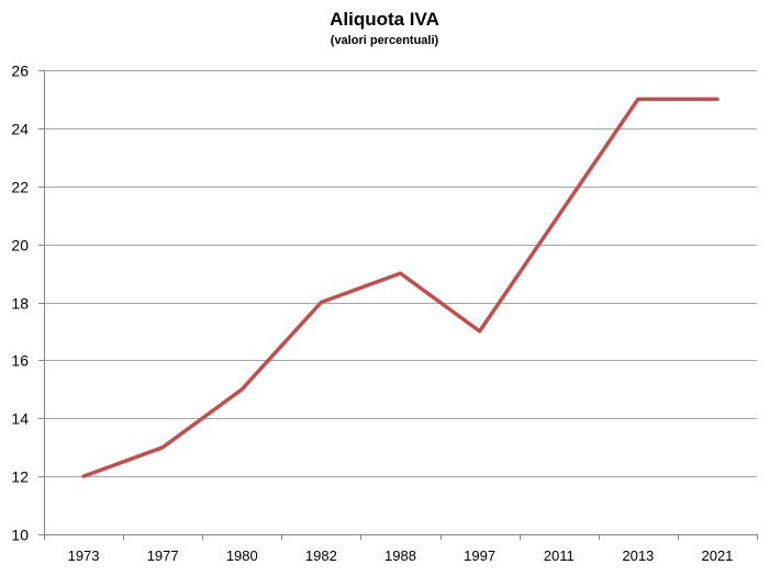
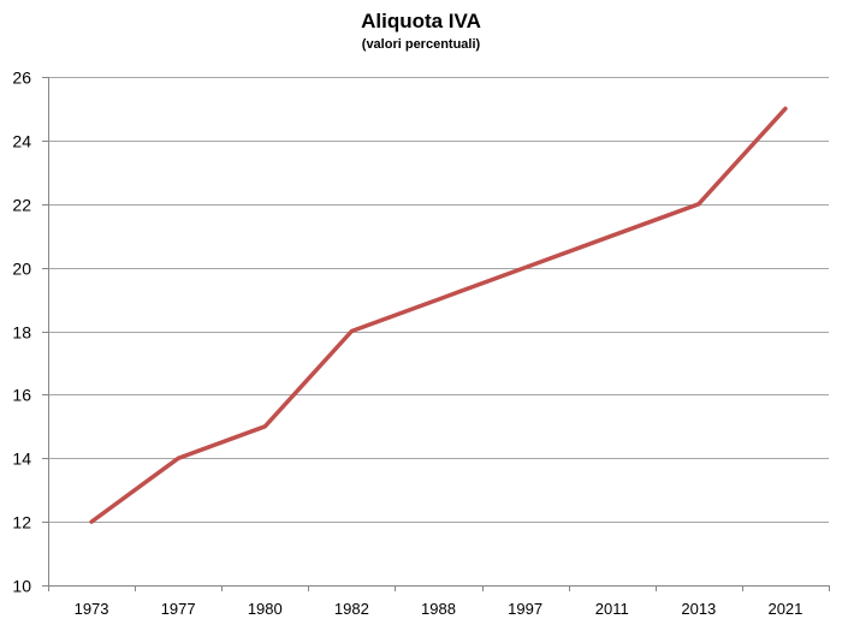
1977: 13 -> 14
1997: 17 -> 20
2013: 25 -> 22
